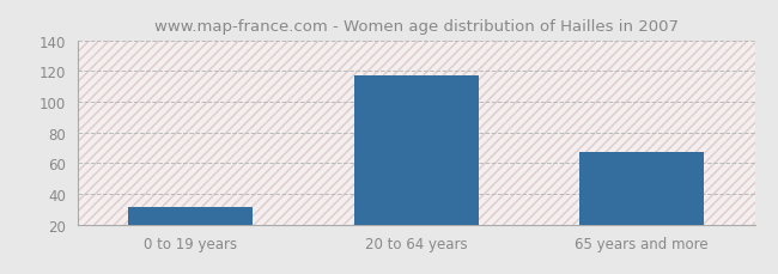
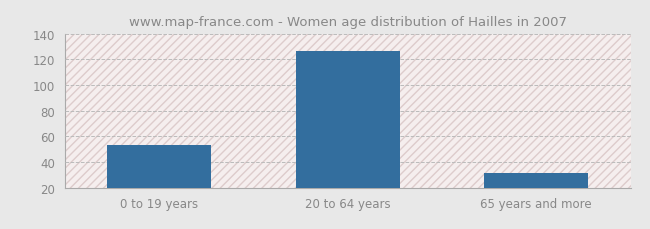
0 to 19 years: 31 -> 53
20 to 64 years: 117 -> 126
65 years and more: 67 -> 31
